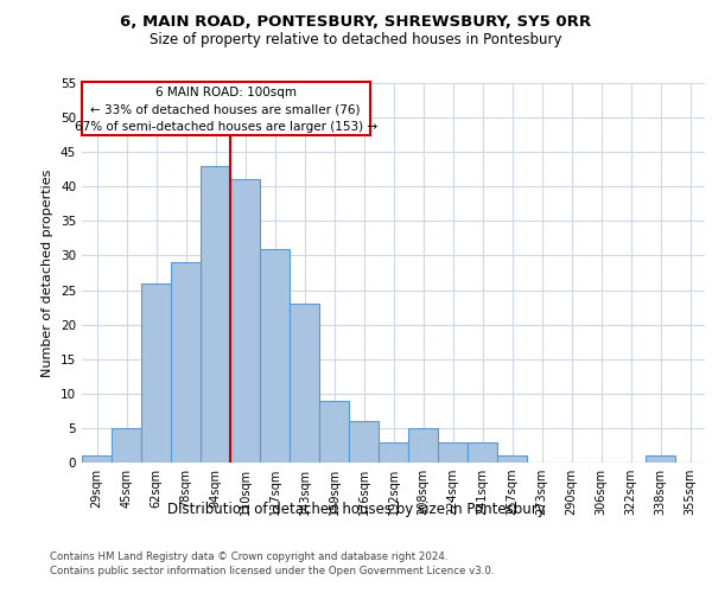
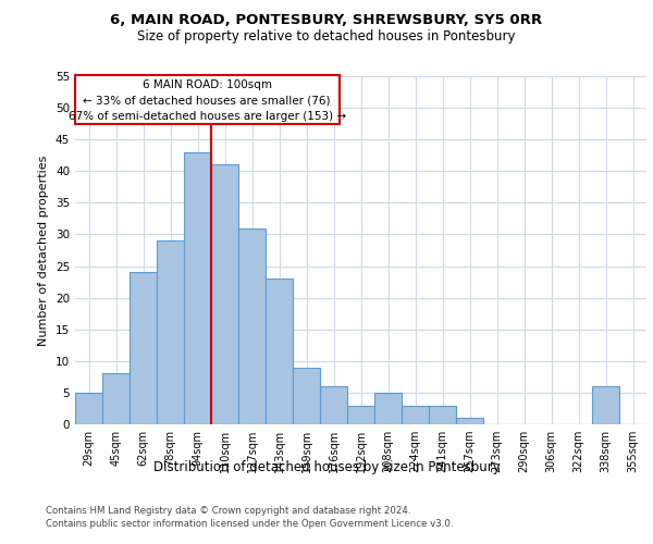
29sqm: 1 -> 5
45sqm: 5 -> 8
62sqm: 26 -> 24
338sqm: 1 -> 6
